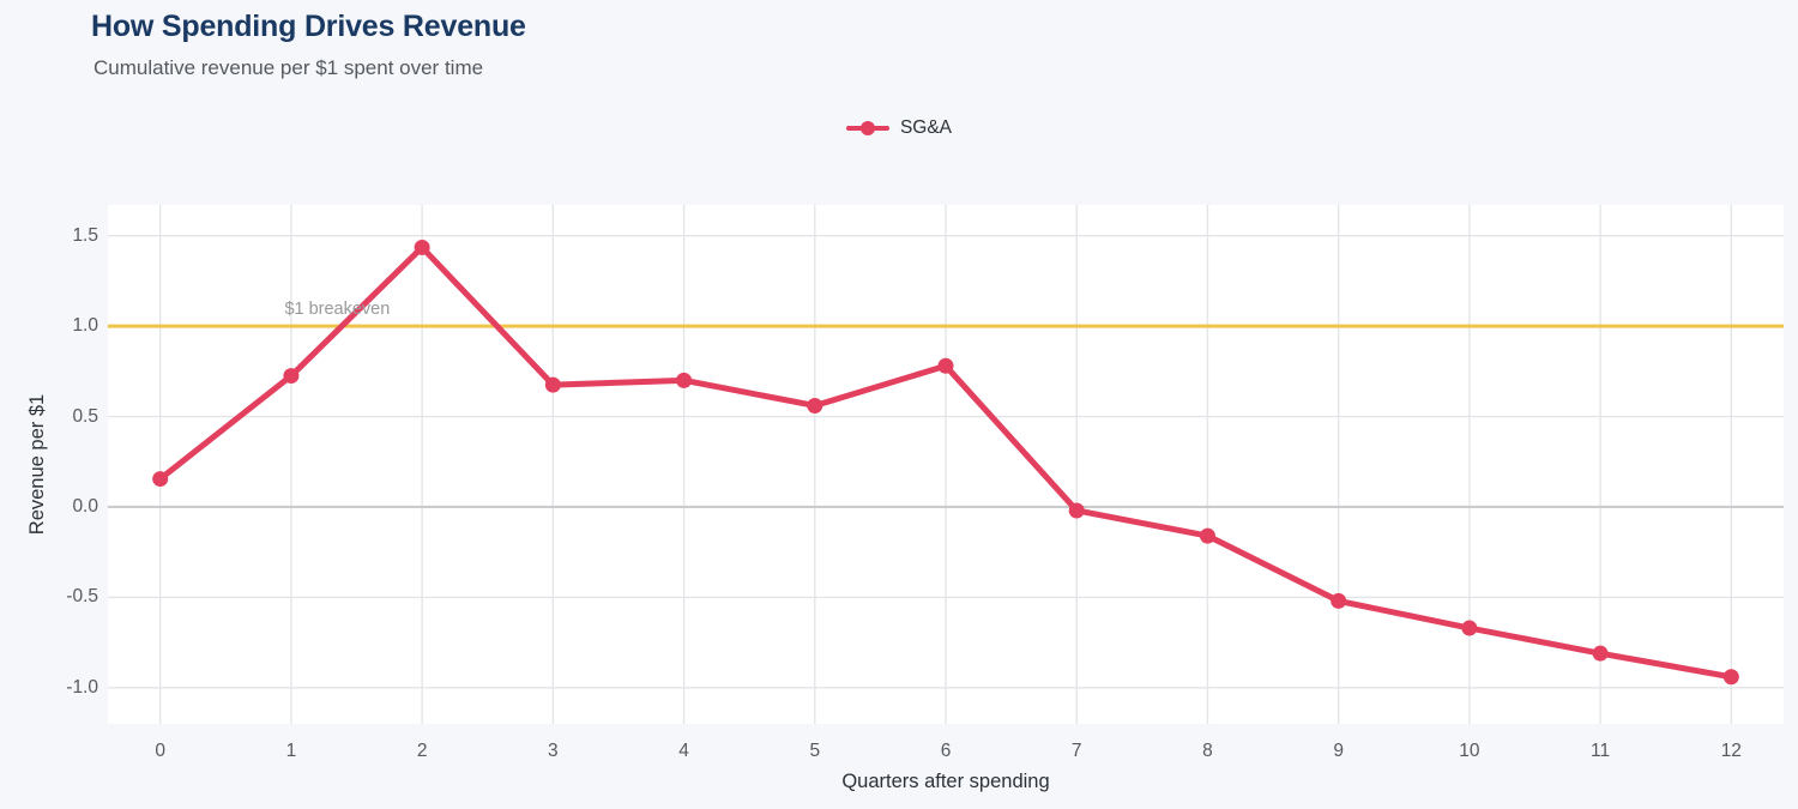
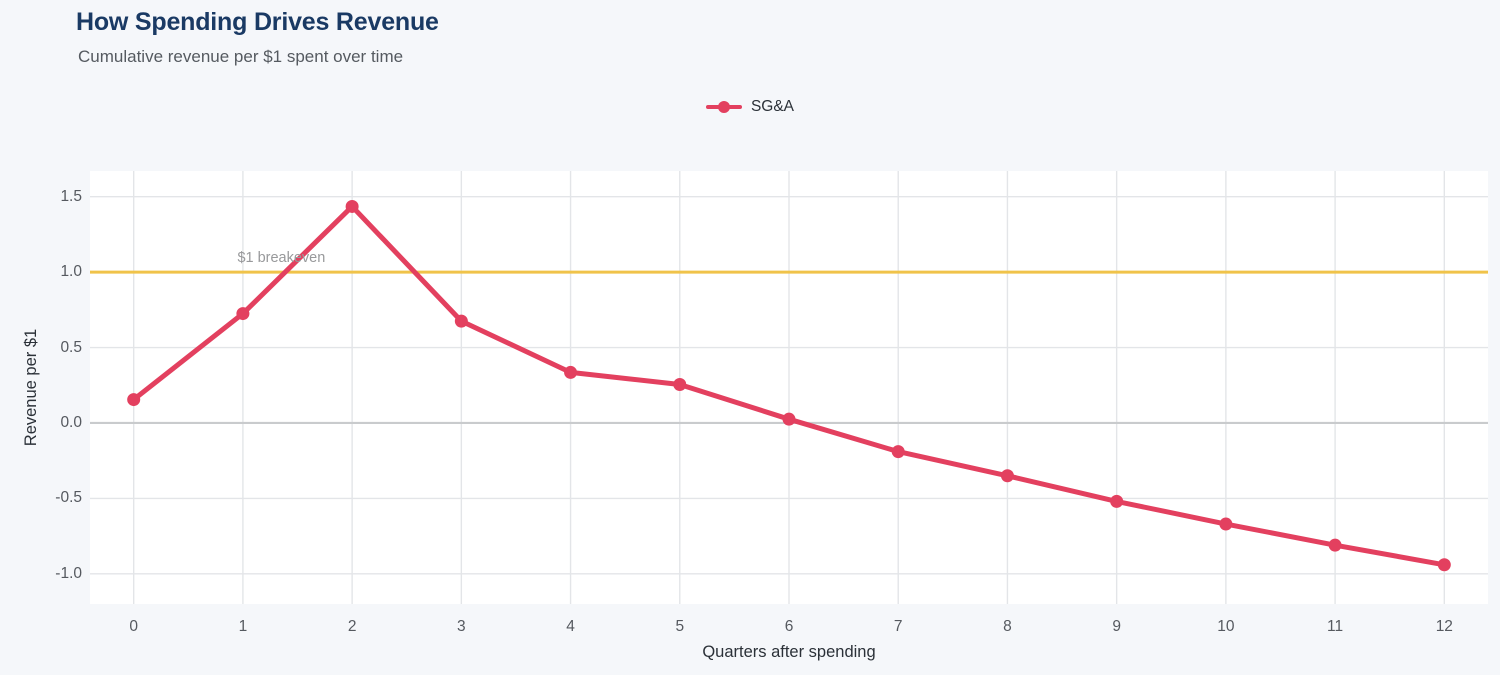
4: 0.70 -> 0.34
5: 0.56 -> 0.26
6: 0.78 -> 0.03
7: -0.02 -> -0.19
8: -0.16 -> -0.35
